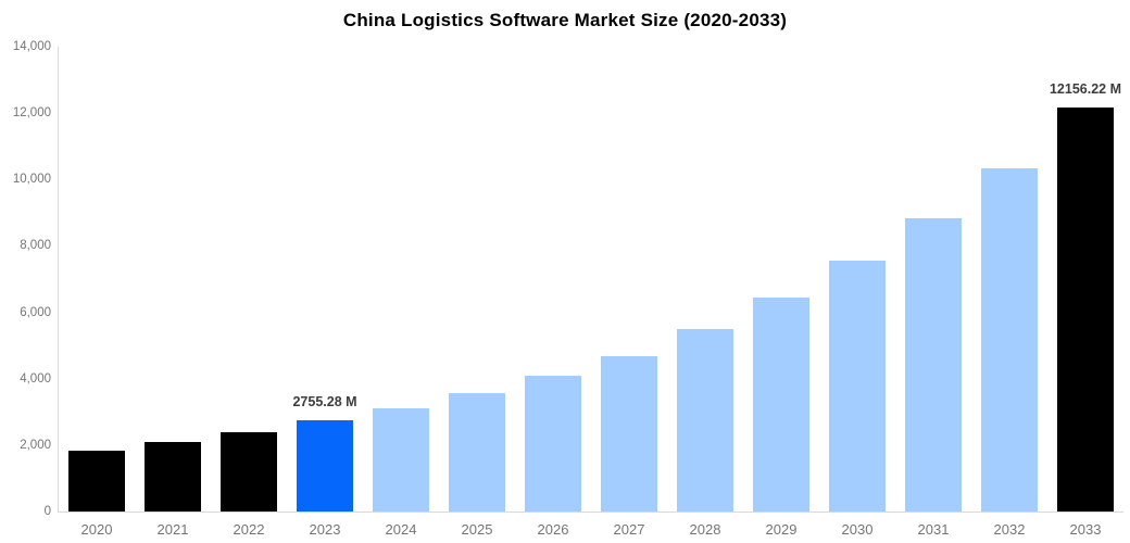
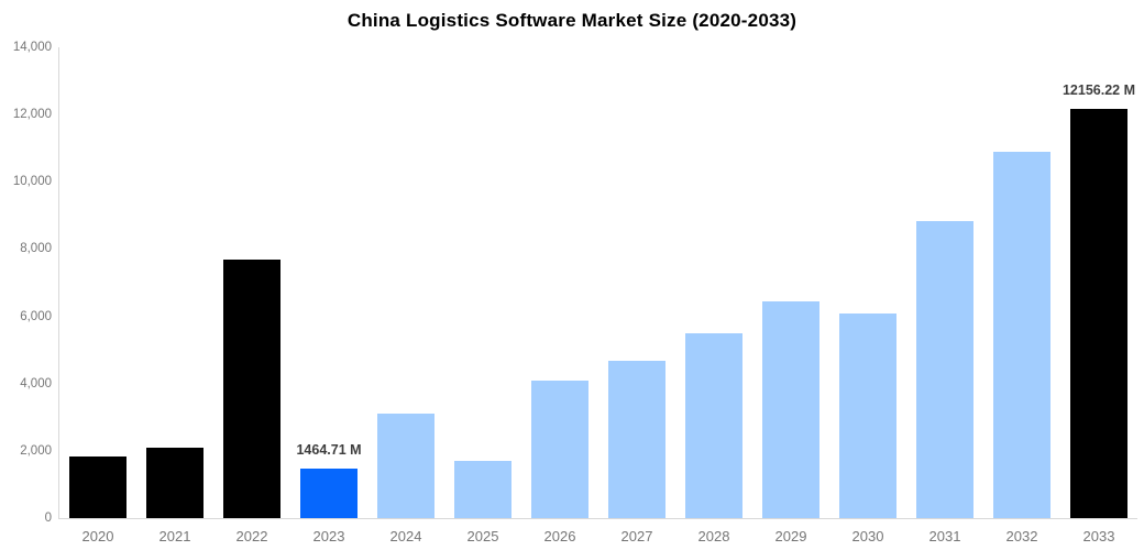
2022: 2400 -> 7700
2023: 2755.28 -> 1464.71
2025: 3600 -> 1700
2030: 7600 -> 6100
2032: 10400 -> 10900
